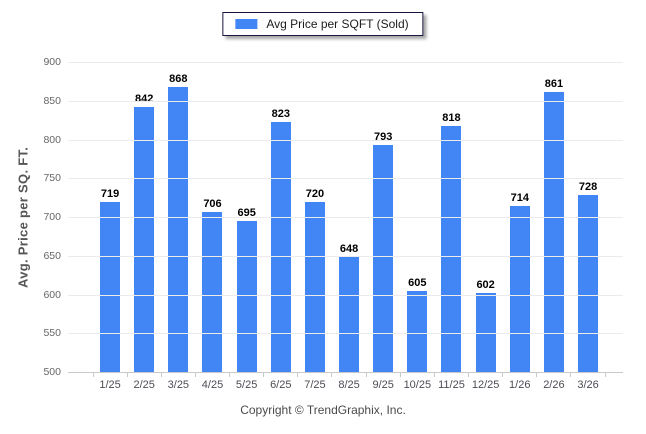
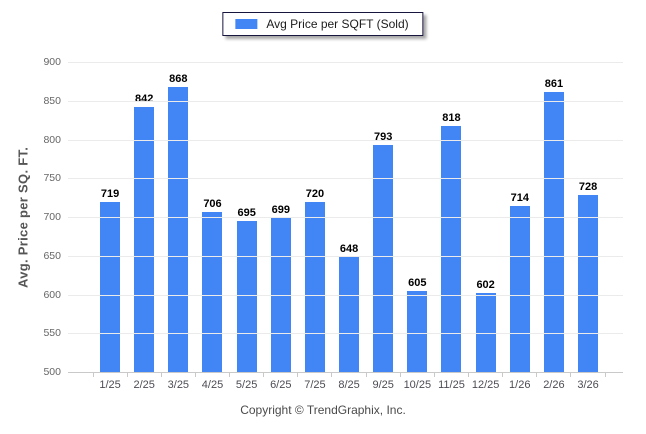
6/25: 823 -> 699
